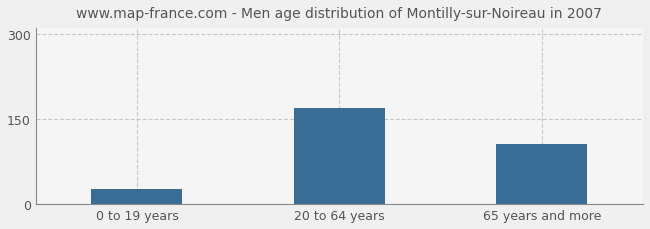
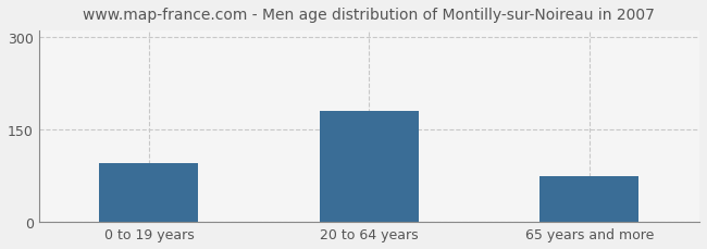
0 to 19 years: 26 -> 95
20 to 64 years: 170 -> 180
65 years and more: 106 -> 75
